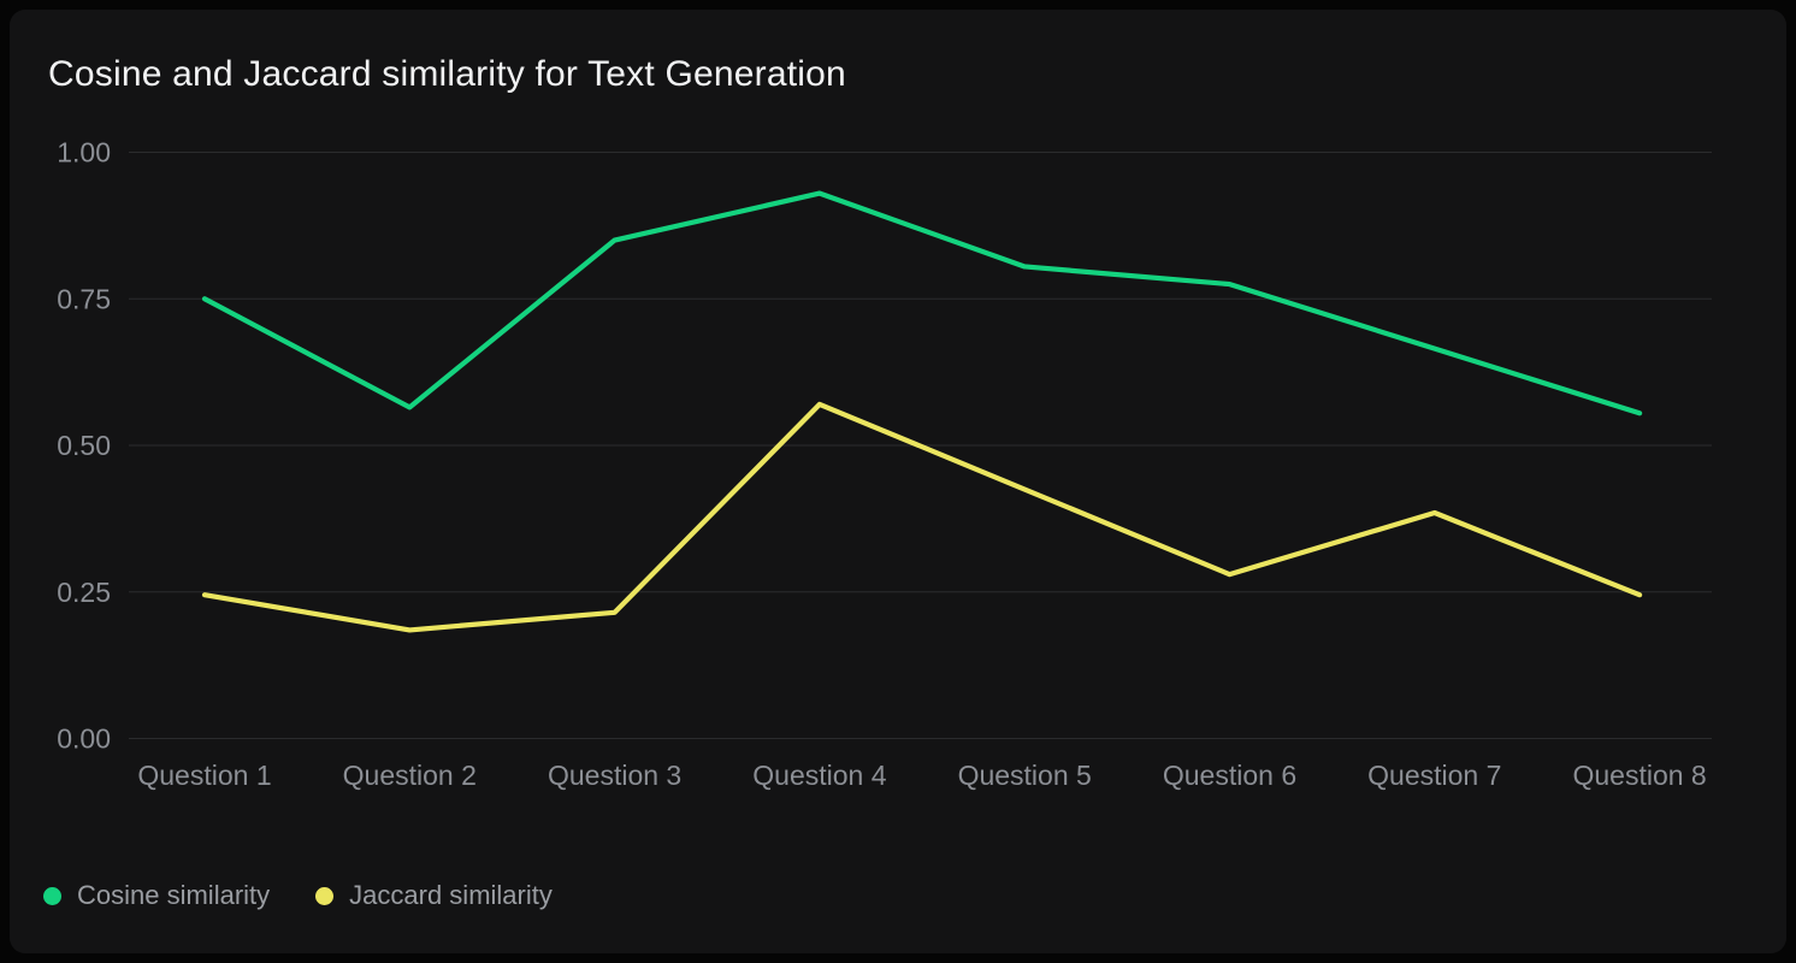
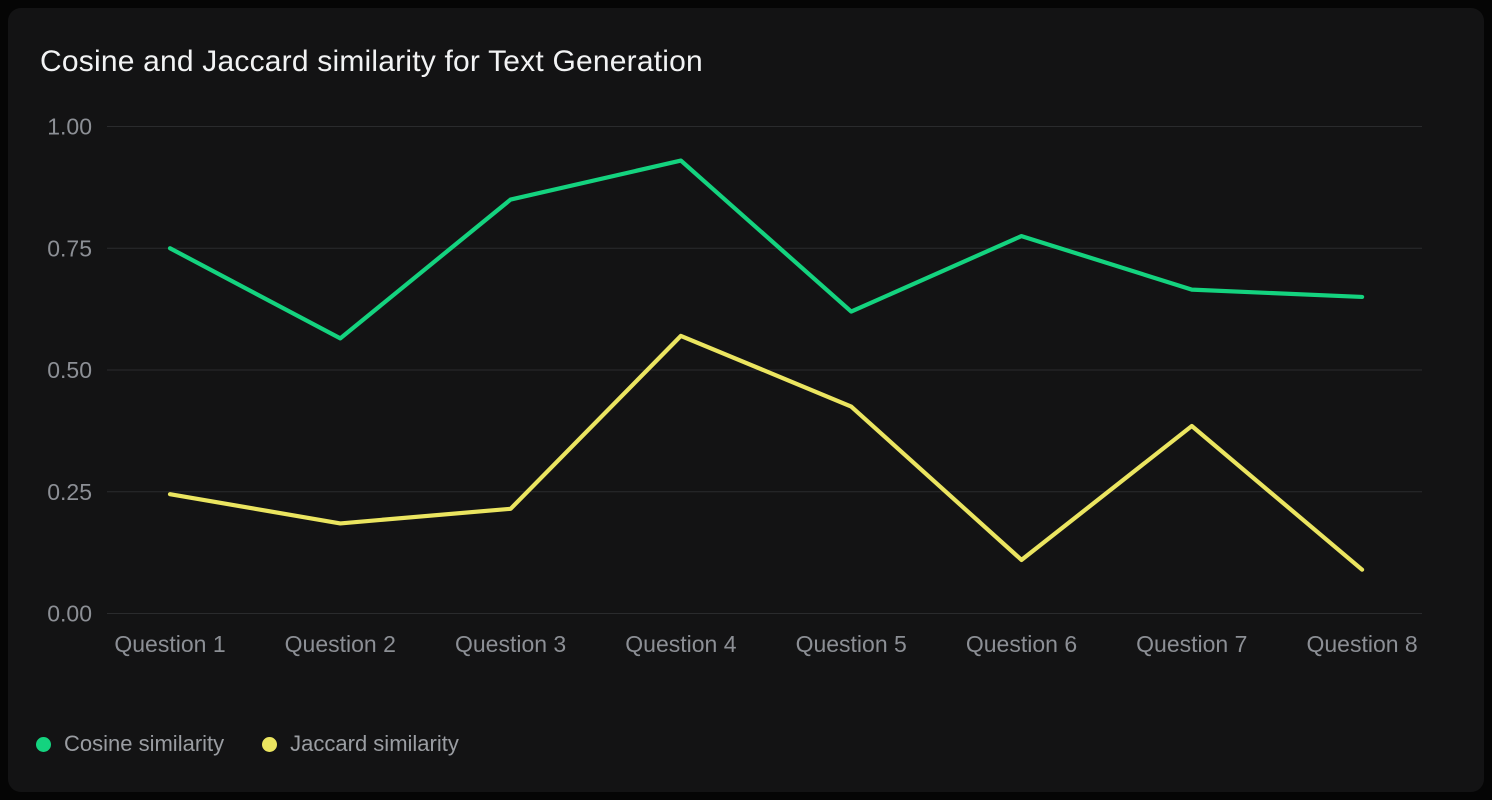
Cosine similarity/Question 5: 0.81 -> 0.62
Jaccard similarity/Question 6: 0.28 -> 0.11
Cosine similarity/Question 8: 0.56 -> 0.65
Jaccard similarity/Question 8: 0.24 -> 0.09
